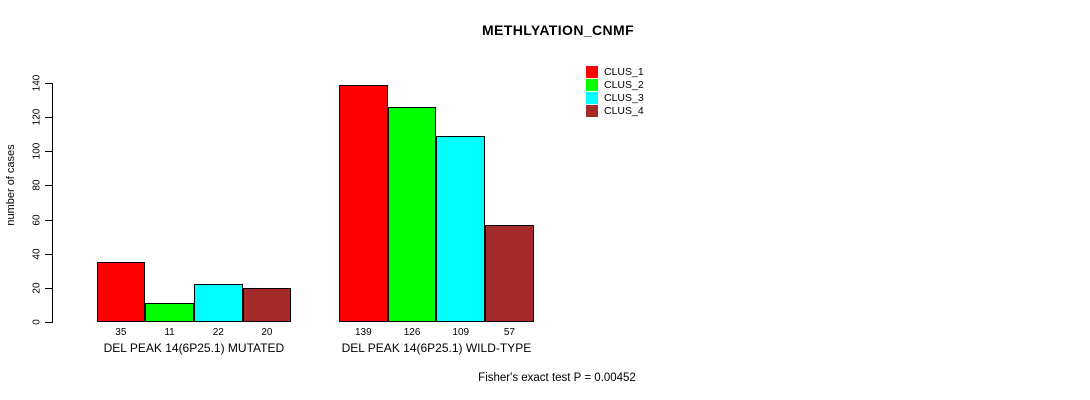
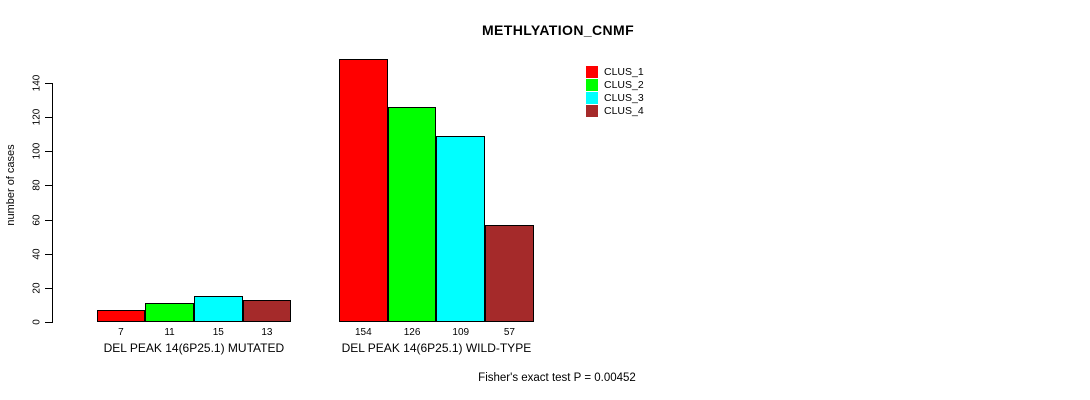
CLUS_1/DEL PEAK 14(6P25.1) MUTATED: 35 -> 7
CLUS_3/DEL PEAK 14(6P25.1) MUTATED: 22 -> 15
CLUS_4/DEL PEAK 14(6P25.1) MUTATED: 20 -> 13
CLUS_1/DEL PEAK 14(6P25.1) WILD-TYPE: 139 -> 154
